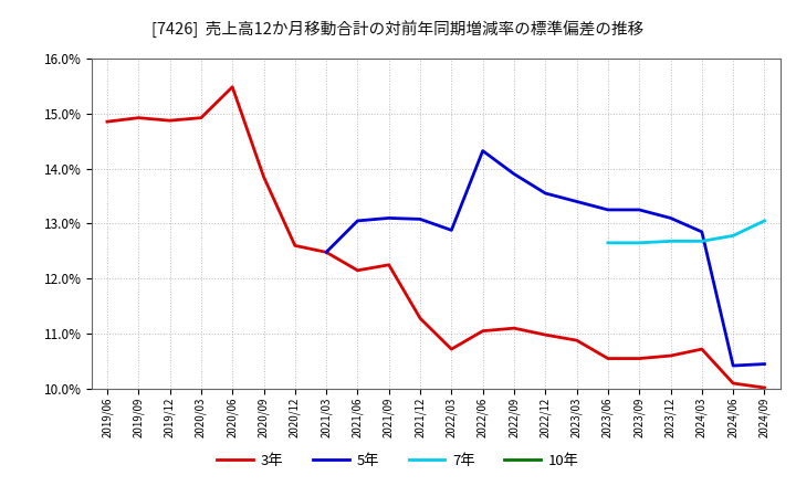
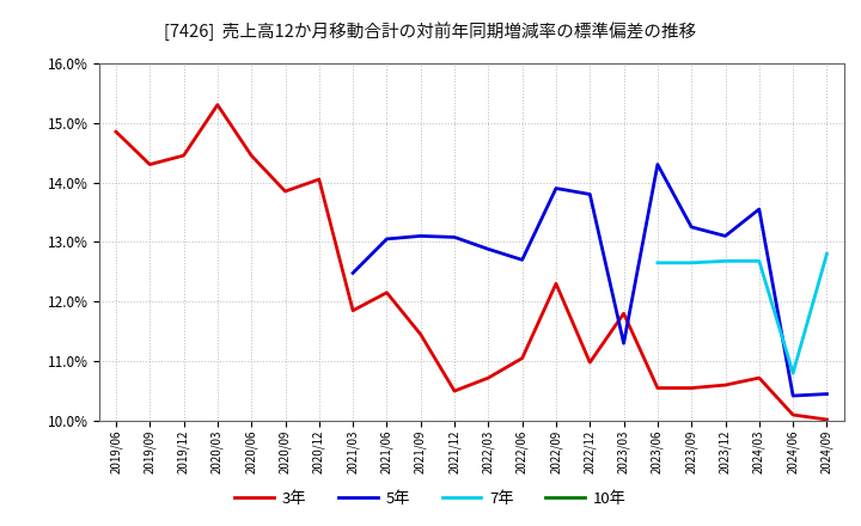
3年/2019/09: 14.92% -> 14.30%
3年/2019/12: 14.87% -> 14.45%
3年/2020/03: 14.92% -> 15.30%
3年/2020/06: 15.48% -> 14.45%
3年/2020/12: 12.60% -> 14.05%
3年/2021/03: 12.48% -> 11.85%
3年/2021/09: 12.25% -> 11.45%
3年/2021/12: 11.28% -> 10.50%
5年/2022/06: 14.32% -> 12.70%
3年/2022/09: 11.10% -> 12.30%
5年/2022/12: 13.55% -> 13.80%
3年/2023/03: 10.88% -> 11.80%
5年/2023/03: 13.40% -> 11.30%
5年/2023/06: 13.25% -> 14.30%
5年/2024/03: 12.85% -> 13.55%
7年/2024/06: 12.78% -> 10.80%
7年/2024/09: 13.05% -> 12.80%
